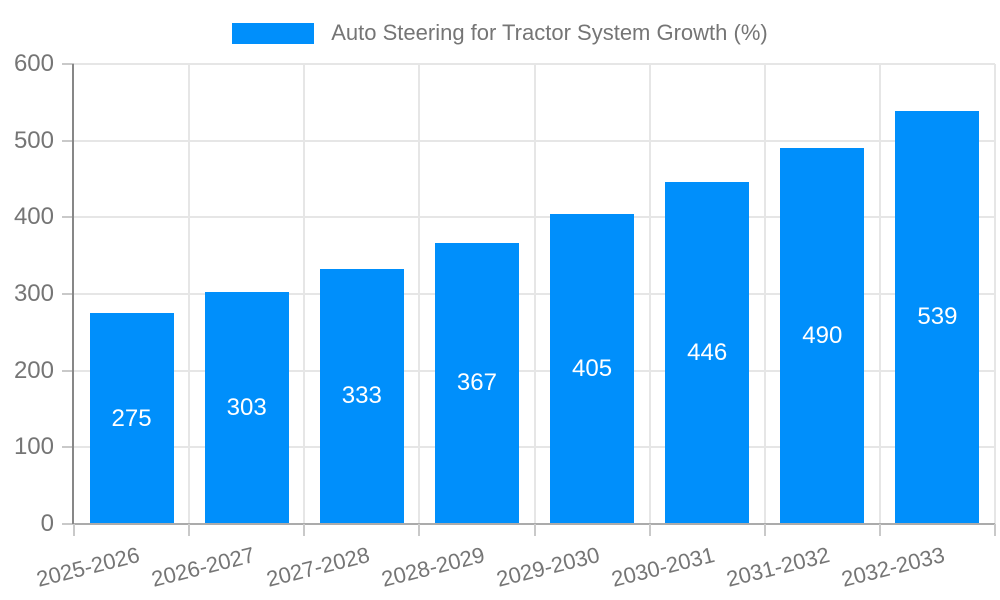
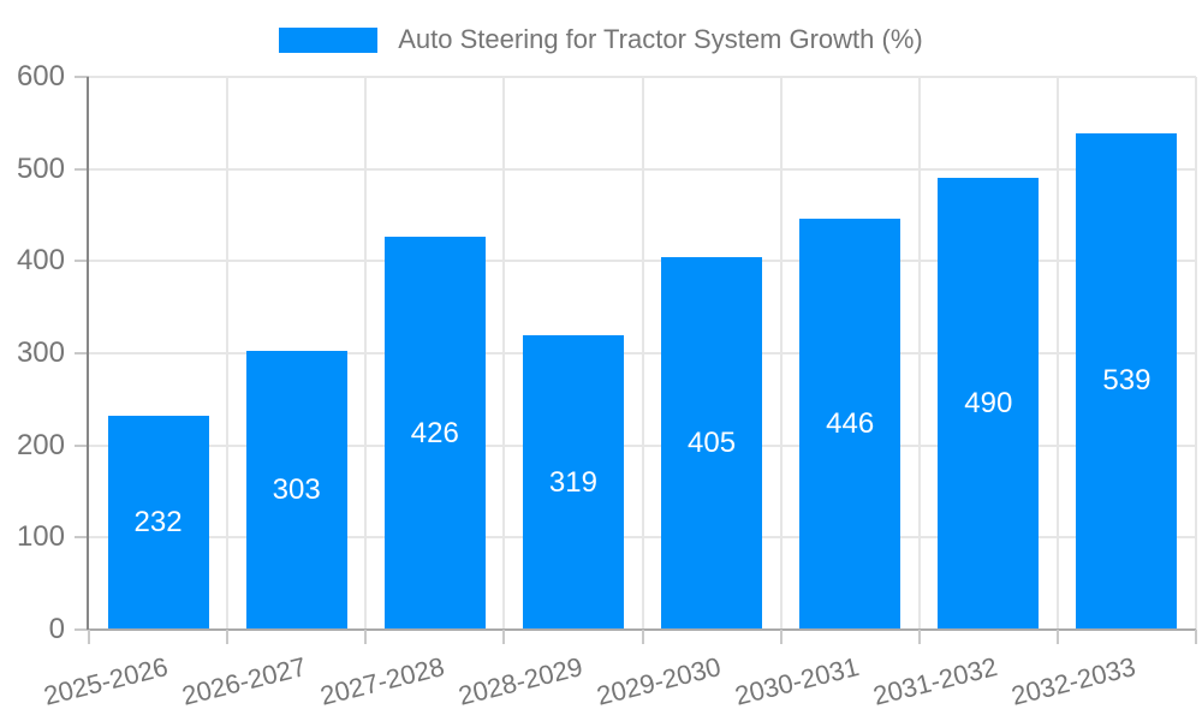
2025-2026: 275 -> 232
2027-2028: 333 -> 426
2028-2029: 367 -> 319
